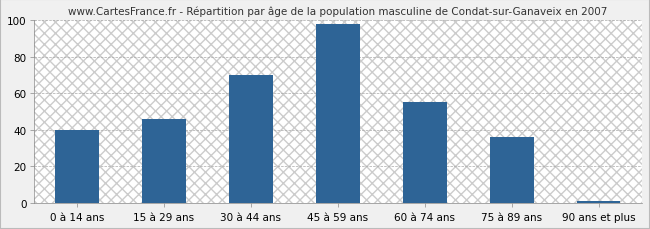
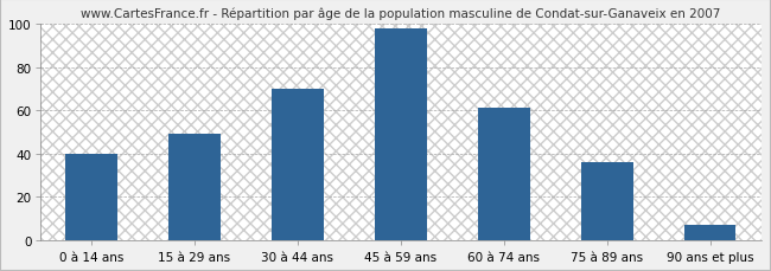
15 à 29 ans: 46 -> 49
60 à 74 ans: 55 -> 61
90 ans et plus: 1 -> 7
